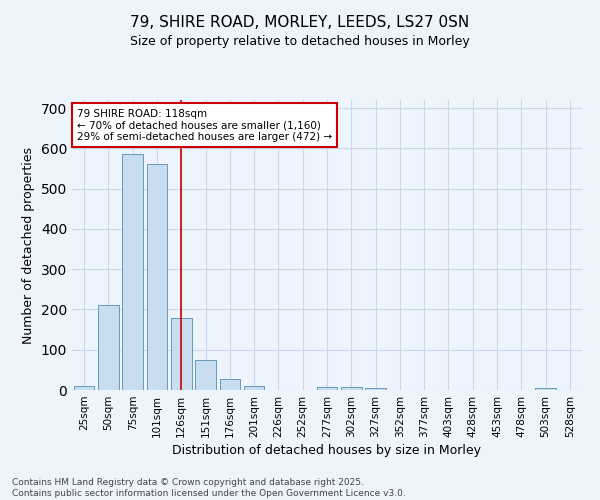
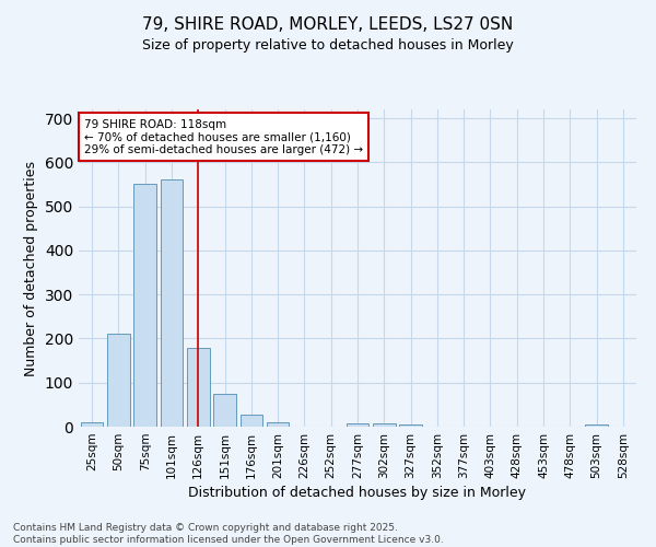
75sqm: 585 -> 550
